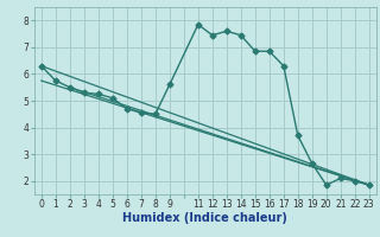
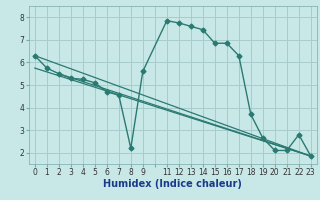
8: 4.50 -> 2.20
12: 7.45 -> 7.75
20: 1.85 -> 2.10
22: 2.00 -> 2.80
